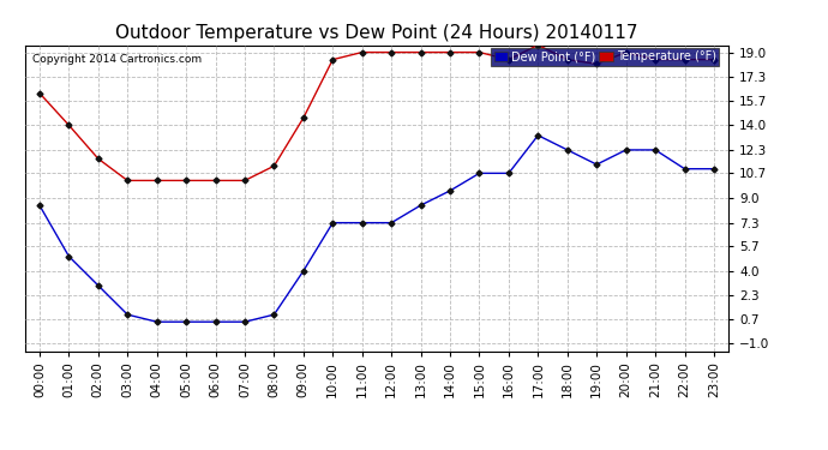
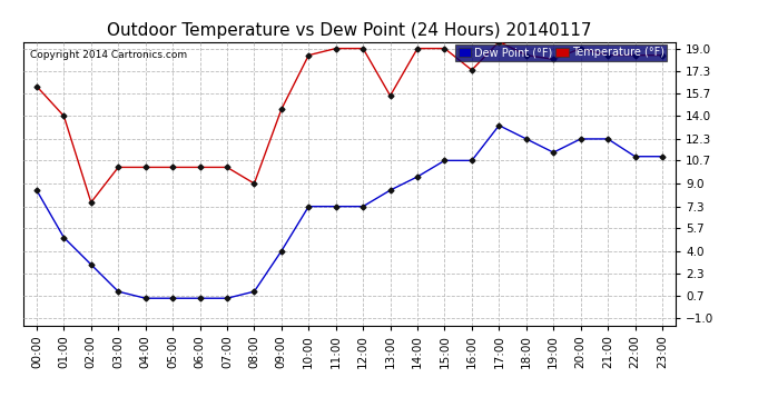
Temperature (°F)/02:00: 11.7 -> 7.6
Temperature (°F)/08:00: 11.2 -> 9.0
Temperature (°F)/13:00: 19.0 -> 15.5
Temperature (°F)/16:00: 18.5 -> 17.4
